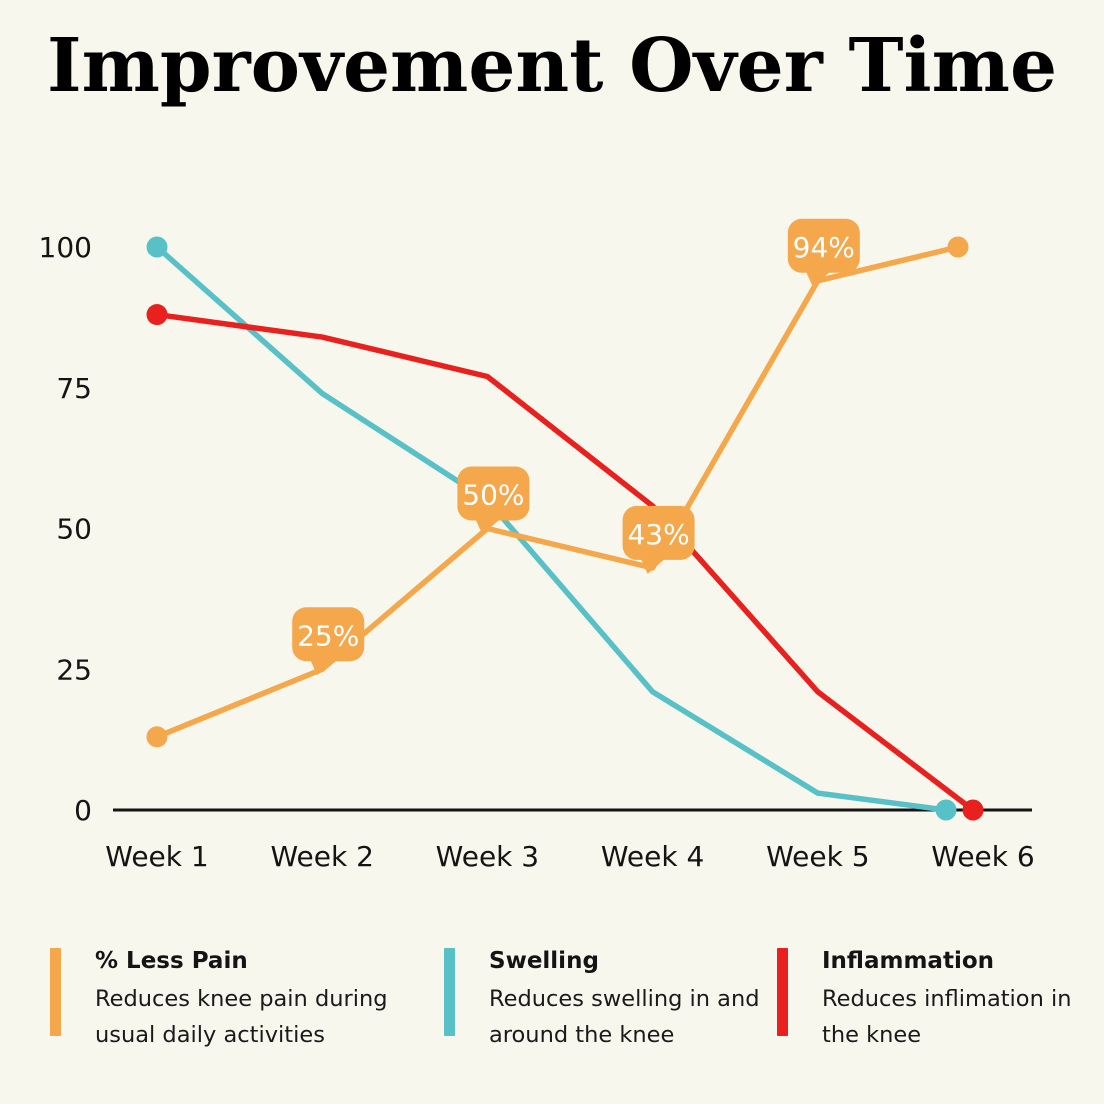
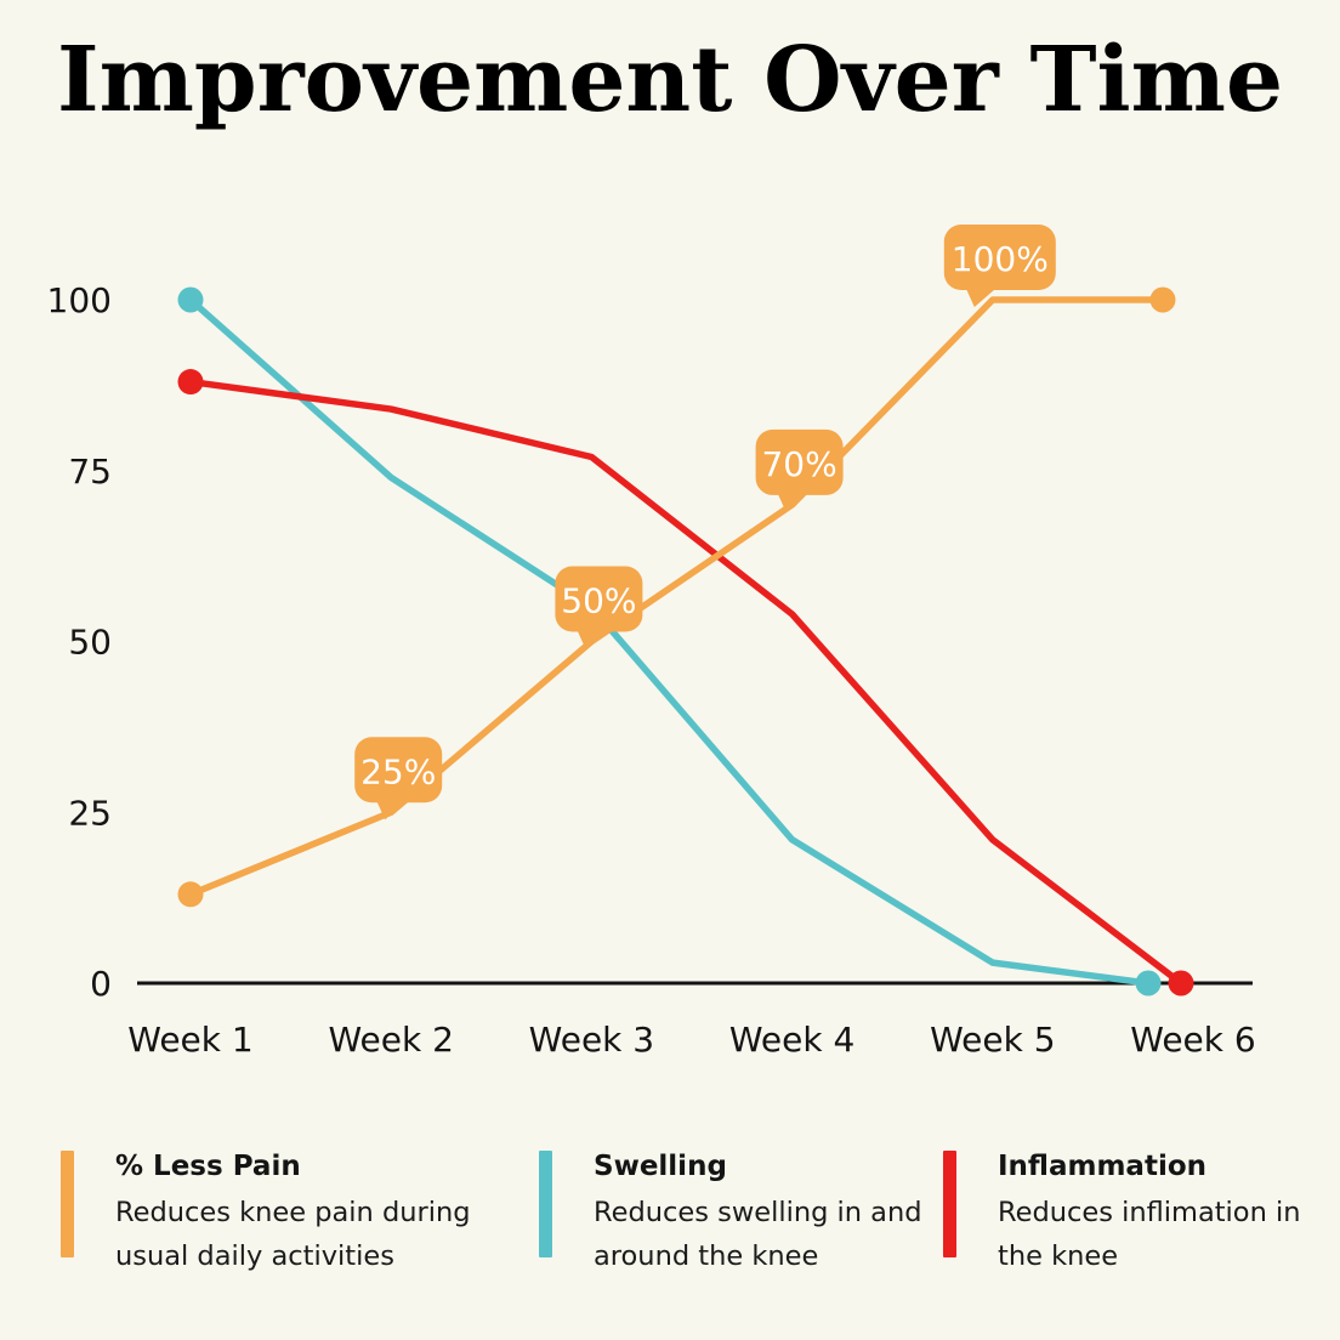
% Less Pain/Week 4: 43% -> 70%
% Less Pain/Week 5: 94% -> 100%
